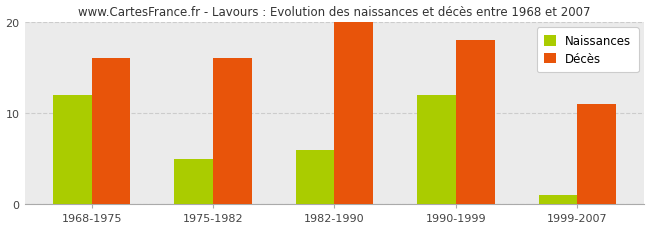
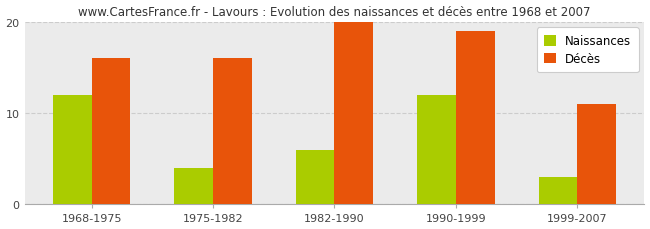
Naissances/1975-1982: 5 -> 4
Décès/1990-1999: 18 -> 19
Naissances/1999-2007: 1 -> 3
